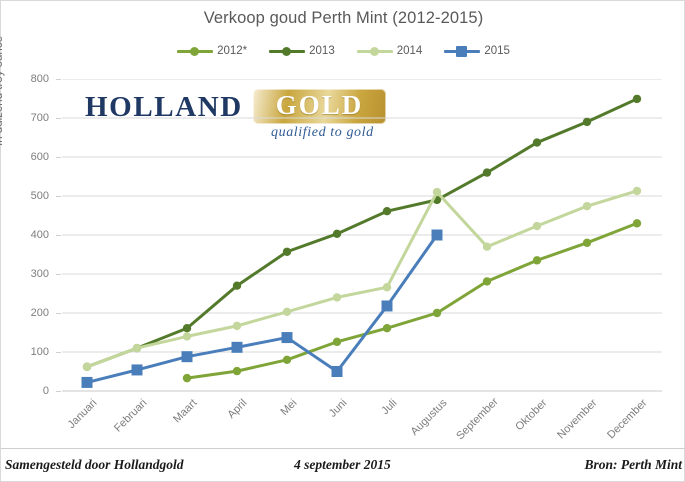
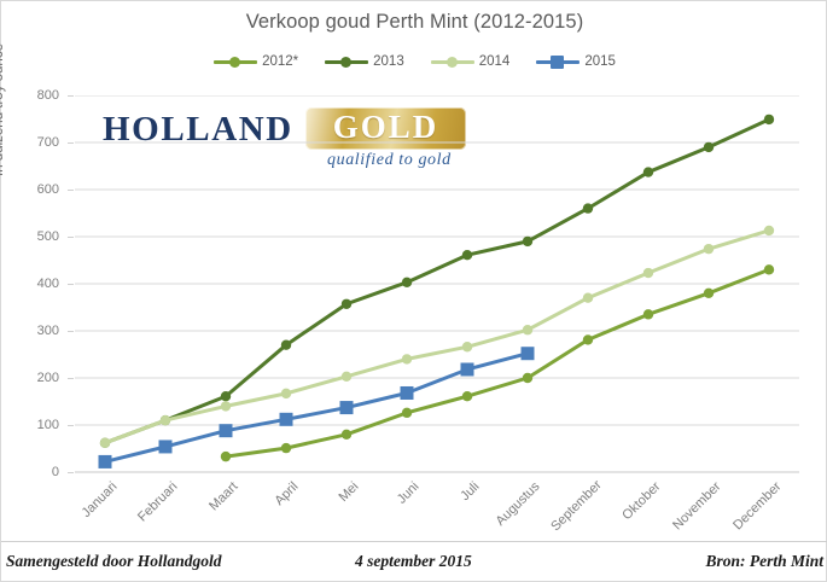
2015/Juni: 50 -> 170
2014/Augustus: 510 -> 300
2015/Augustus: 400 -> 250
